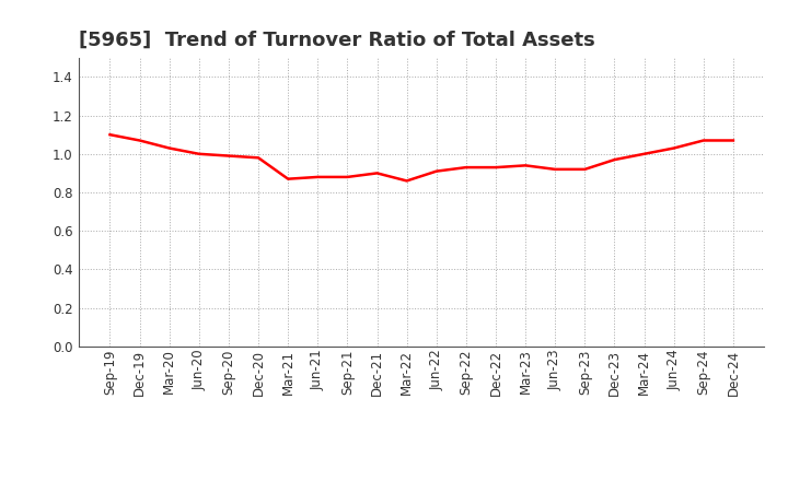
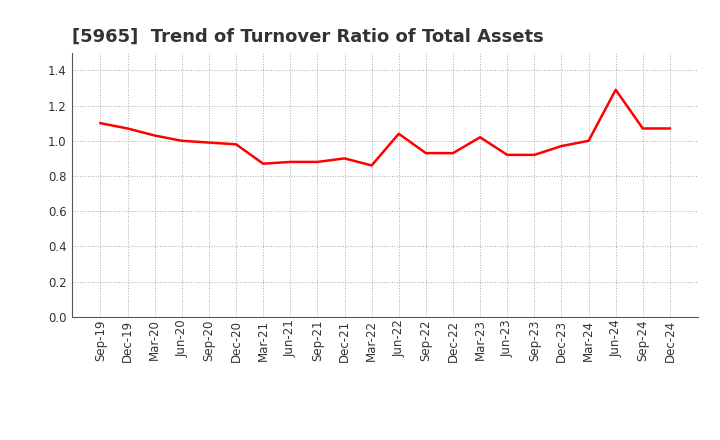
Jun-22: 0.91 -> 1.04
Mar-23: 0.94 -> 1.02
Jun-24: 1.03 -> 1.29
